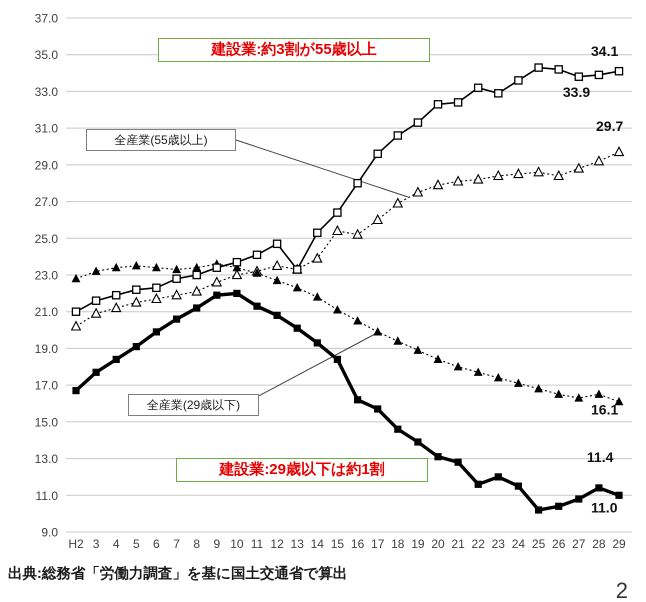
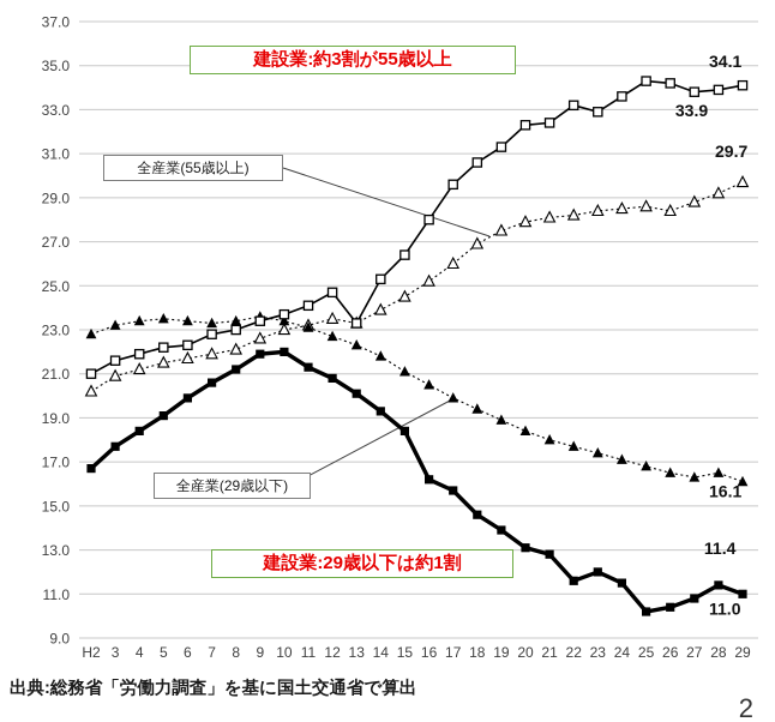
全産業(55歳以上)/15: 25.4 -> 24.5
